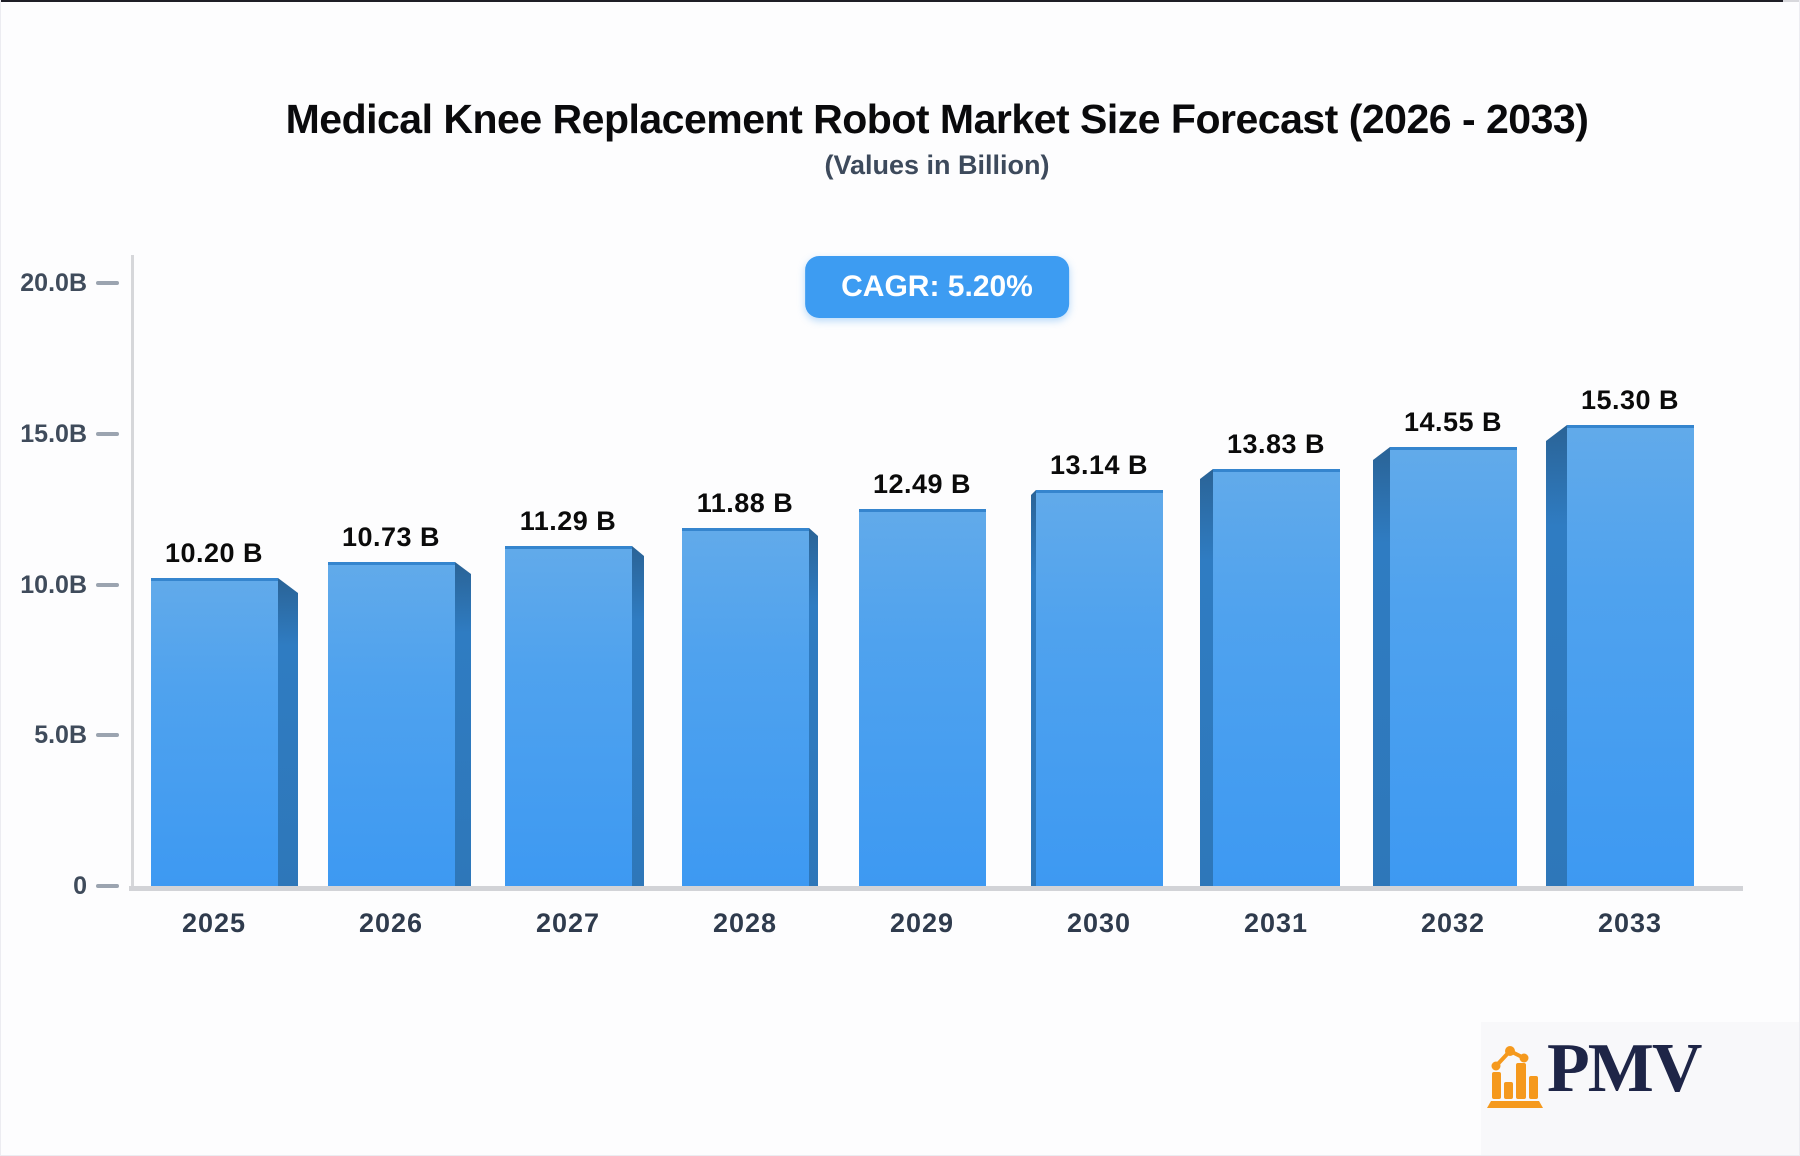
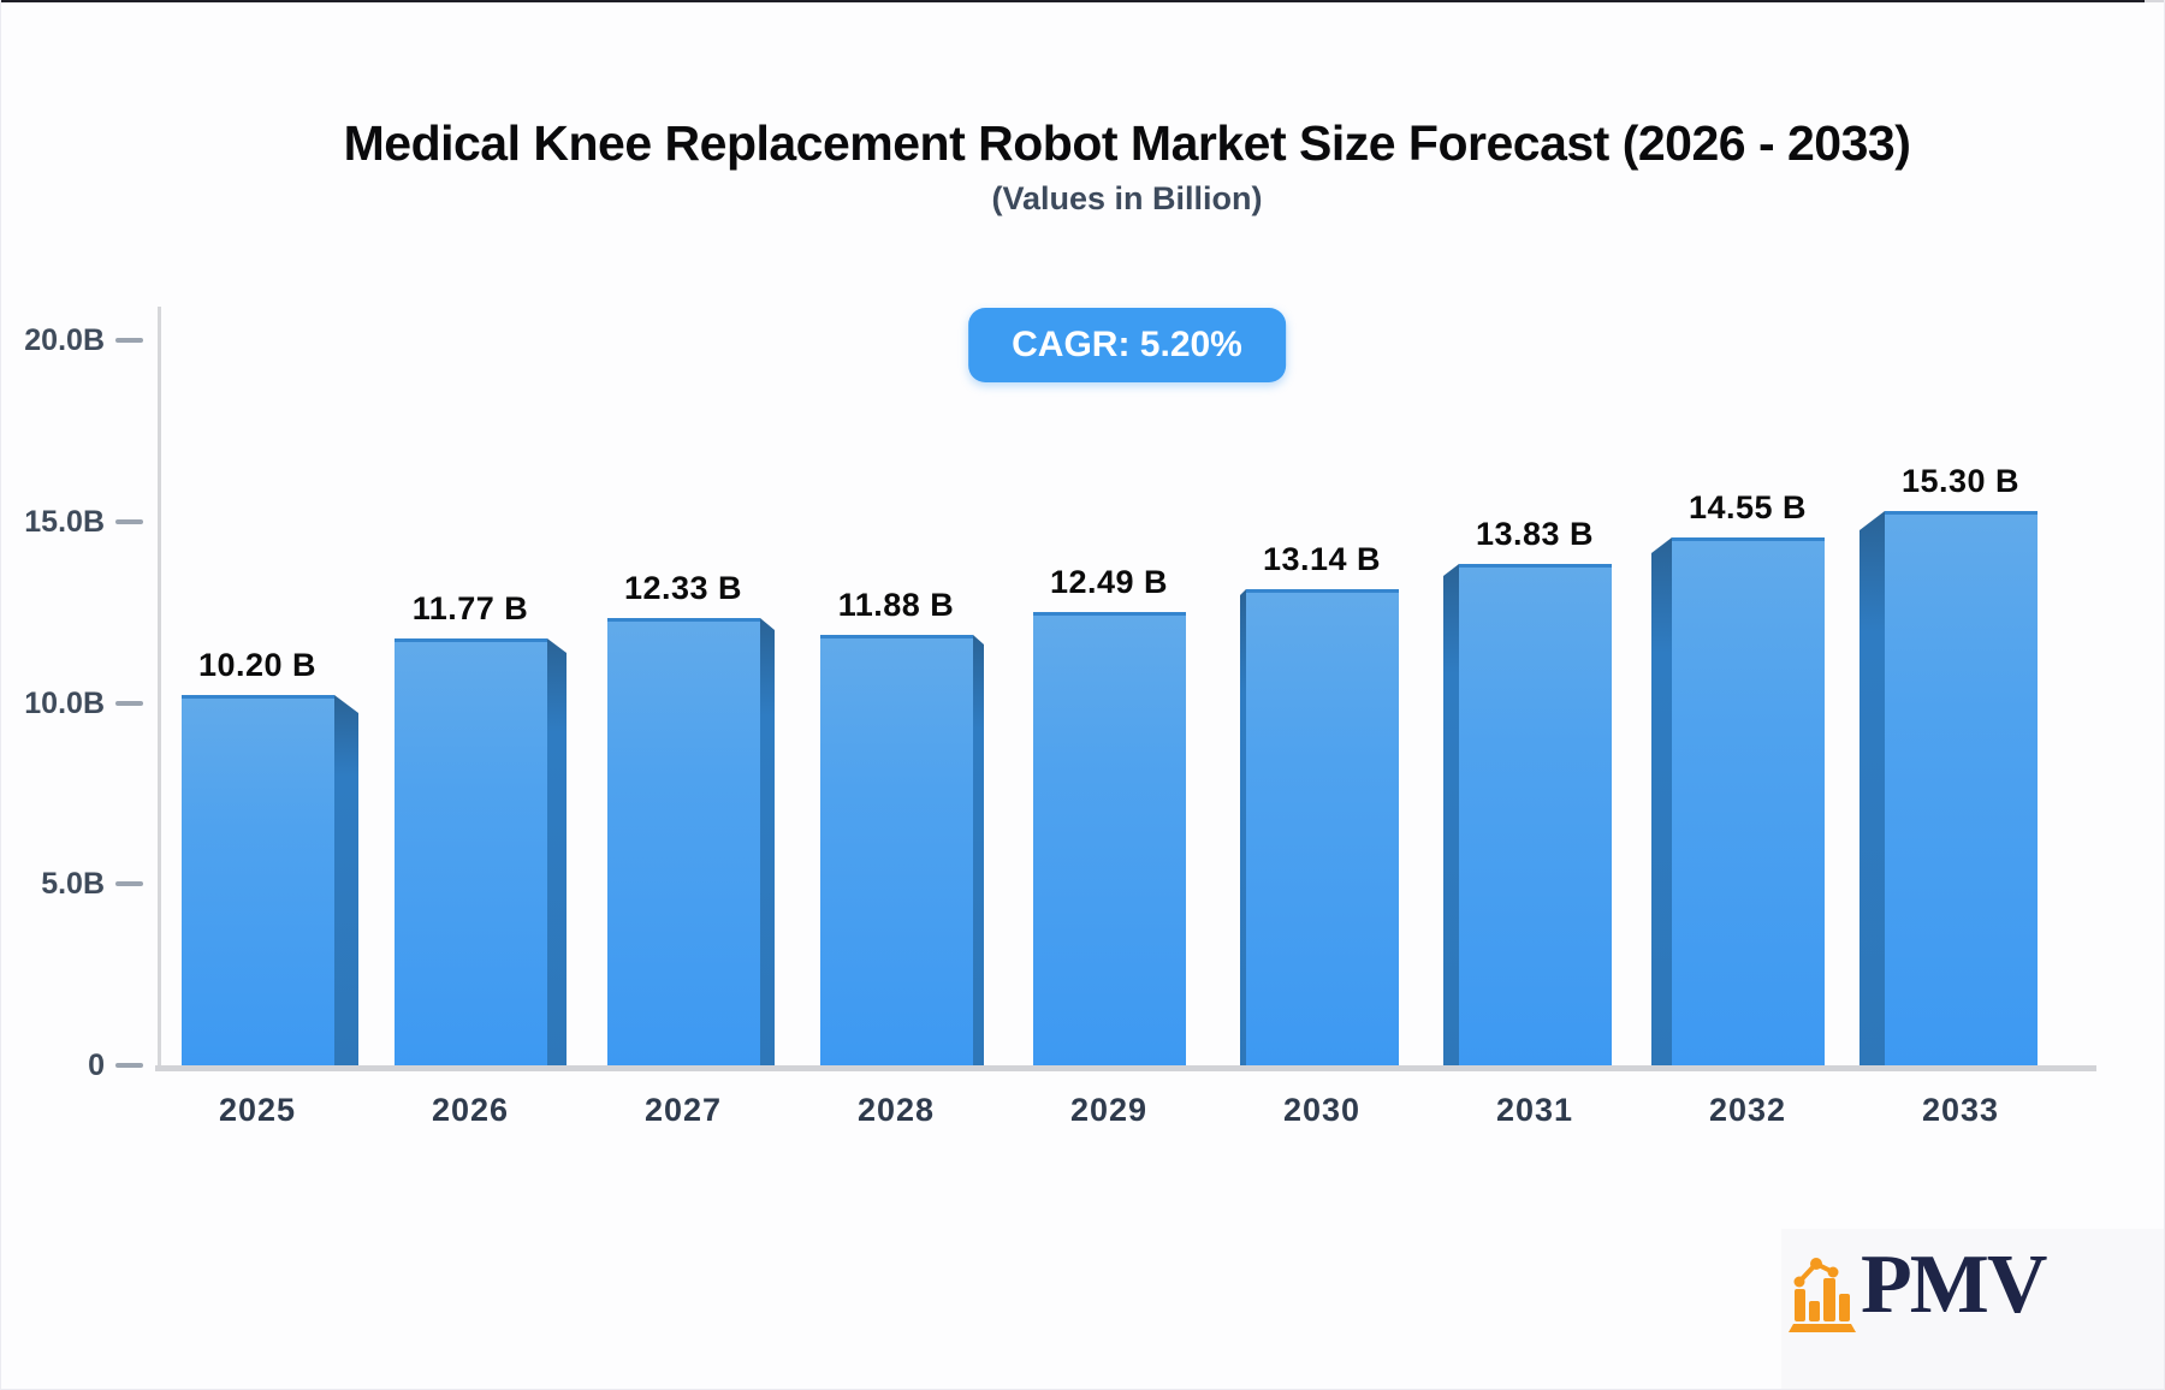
2026: 10.73 -> 11.77
2027: 11.29 -> 12.33
